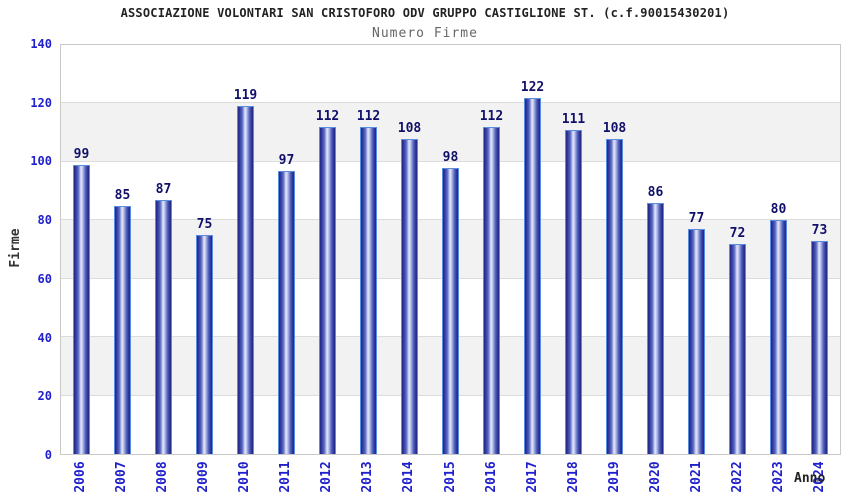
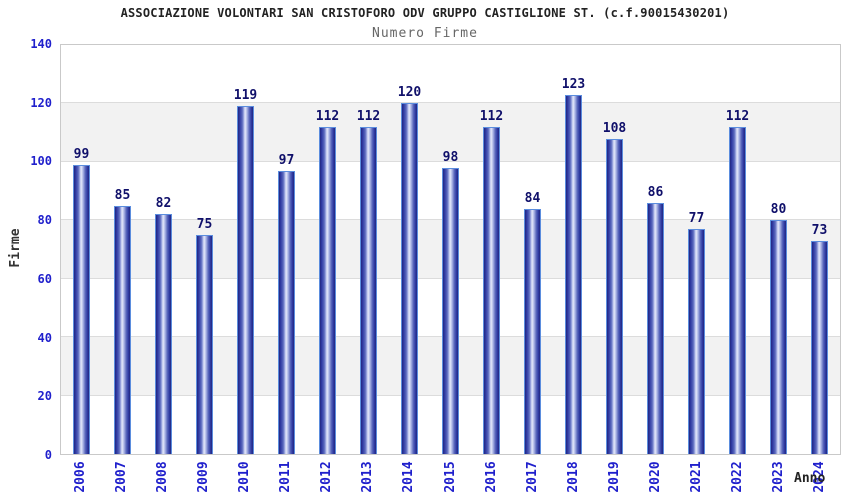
2008: 87 -> 82
2014: 108 -> 120
2017: 122 -> 84
2018: 111 -> 123
2022: 72 -> 112
